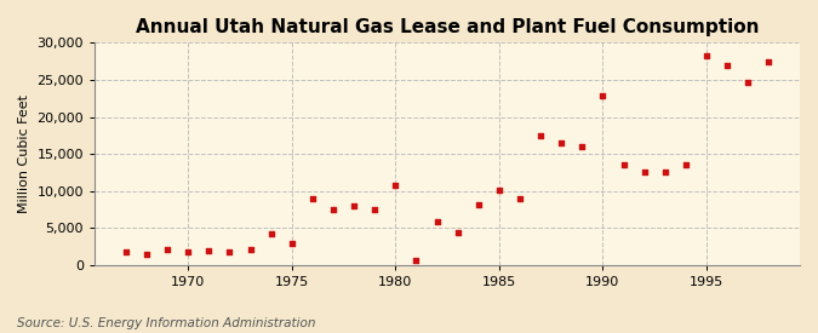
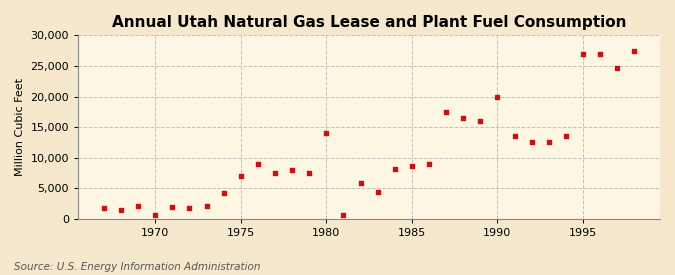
1970: 1,800 -> 700
1975: 3,000 -> 7,000
1980: 10,800 -> 14,000
1985: 10,200 -> 8,700
1990: 22,800 -> 20,000
1995: 28,200 -> 27,000
